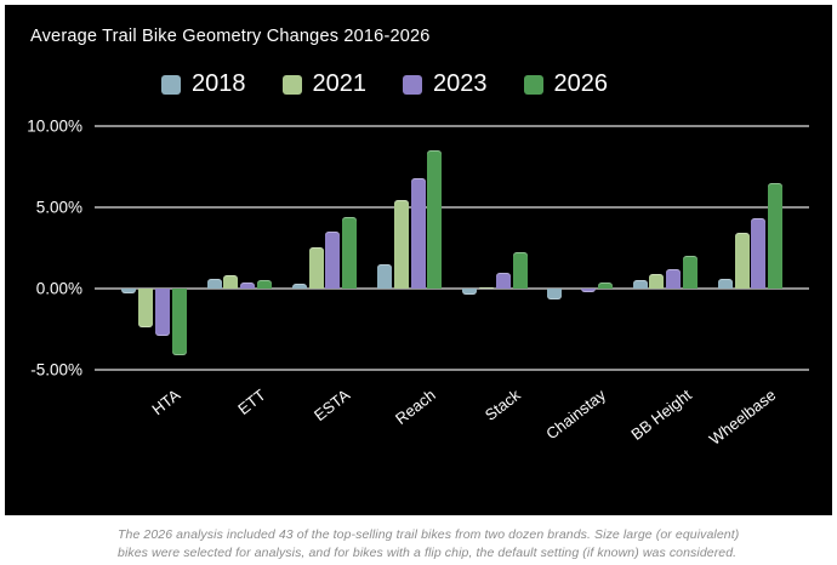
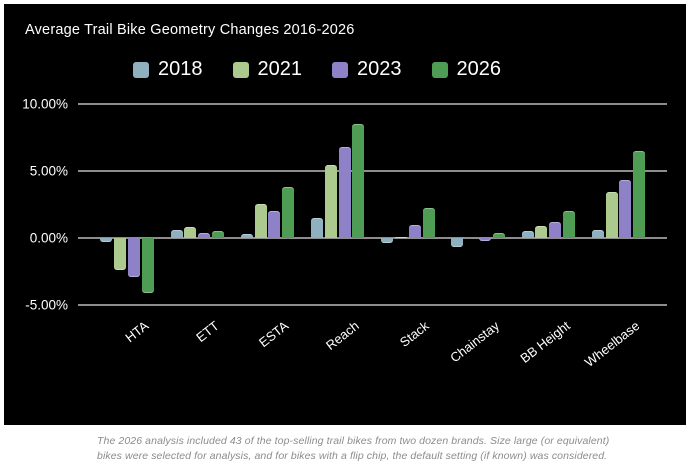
2023/ESTA: 3.5% -> 2.0%
2026/ESTA: 4.4% -> 3.8%
